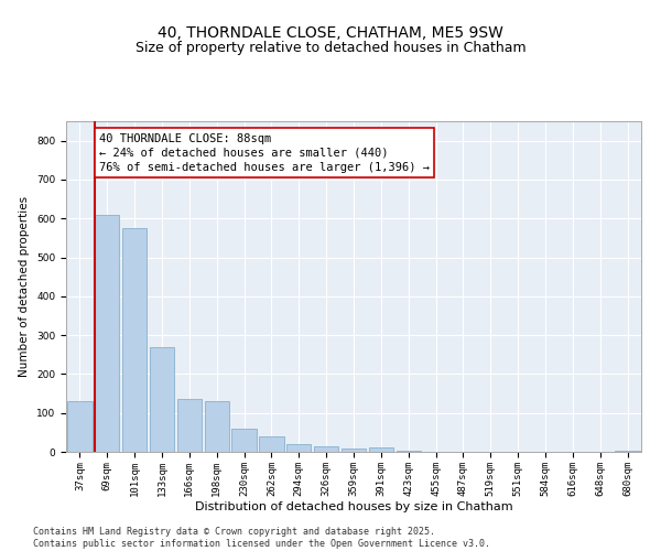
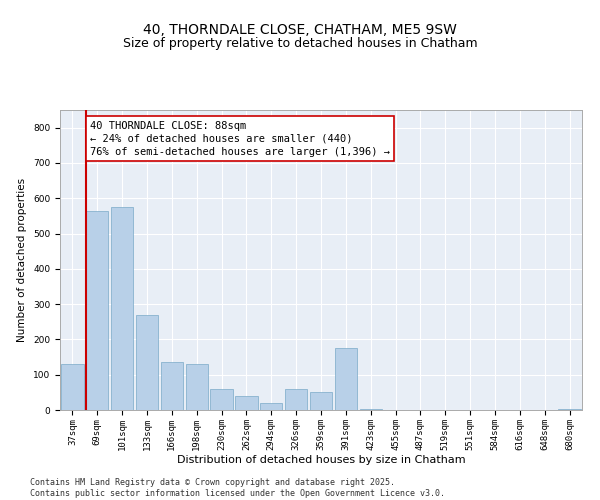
69sqm: 610 -> 565
326sqm: 15 -> 60
359sqm: 8 -> 50
391sqm: 10 -> 175
